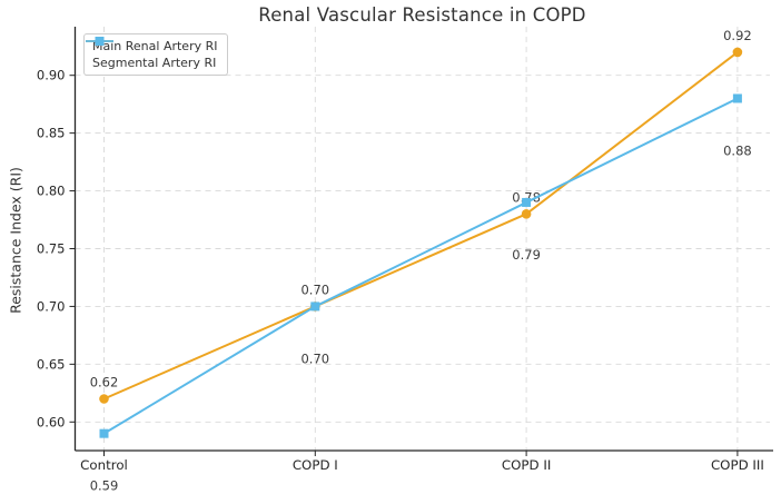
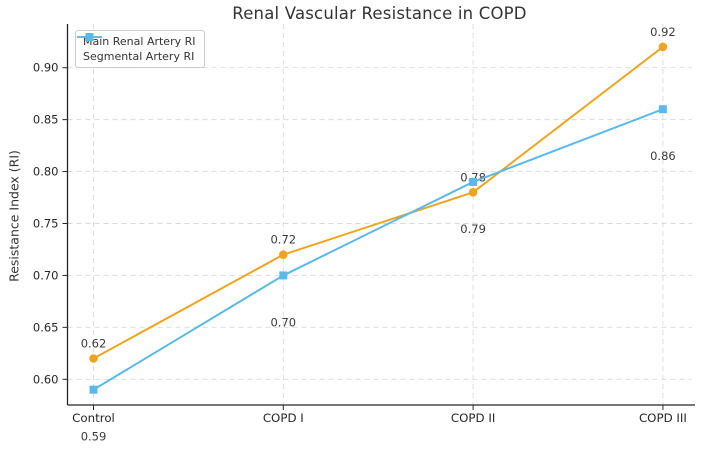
Main Renal Artery RI/COPD I: 0.70 -> 0.72
Segmental Artery RI/COPD III: 0.88 -> 0.86
